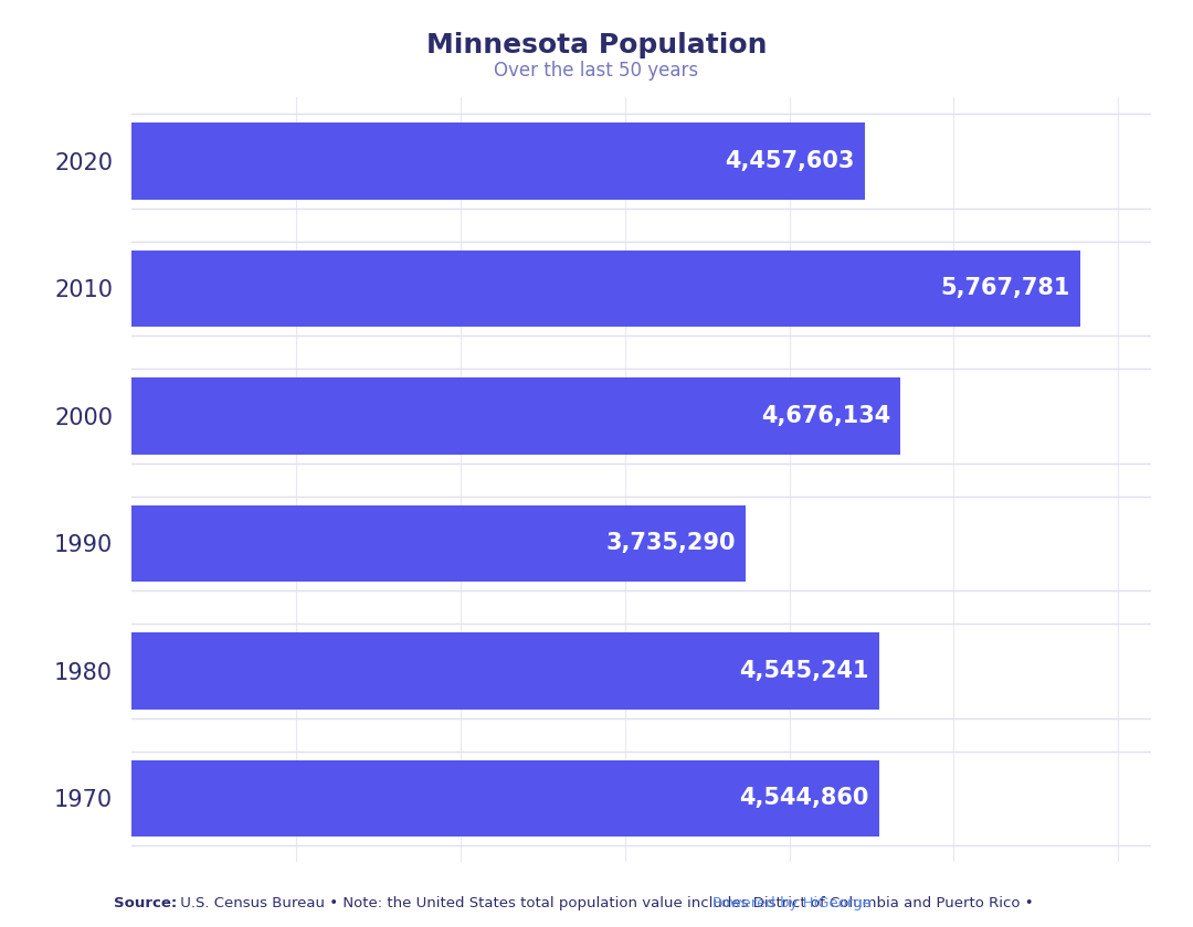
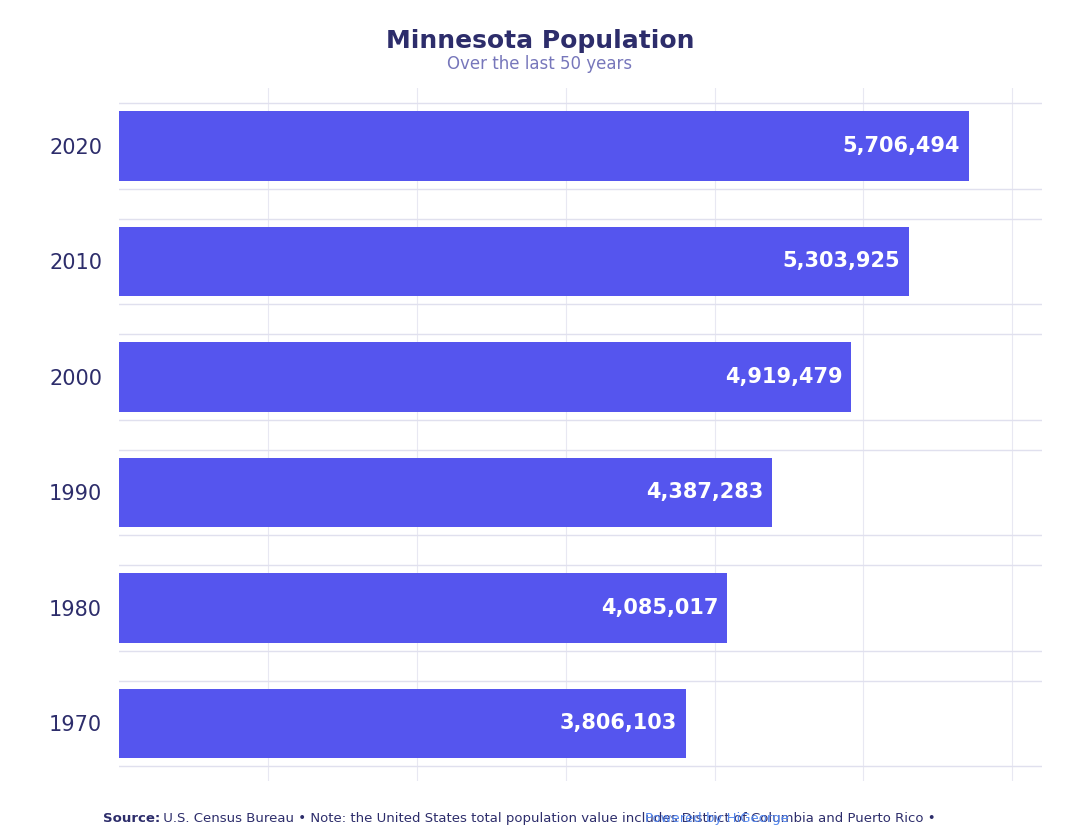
2020: 4,457,603 -> 5,706,494
2010: 5,767,781 -> 5,303,925
2000: 4,676,134 -> 4,919,479
1990: 3,735,290 -> 4,387,283
1980: 4,545,241 -> 4,085,017
1970: 4,544,860 -> 3,806,103
